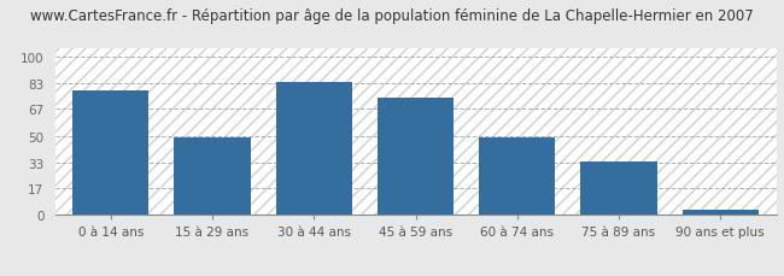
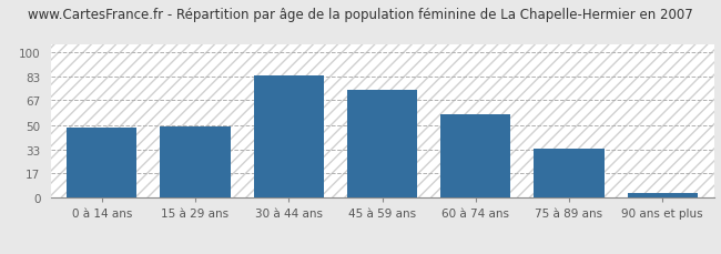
0 à 14 ans: 79 -> 48
60 à 74 ans: 49 -> 57
